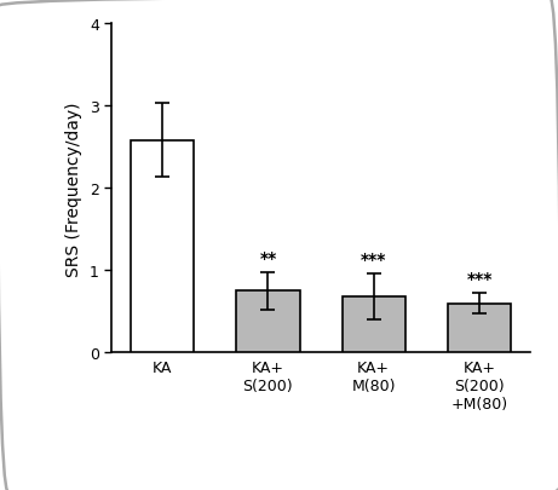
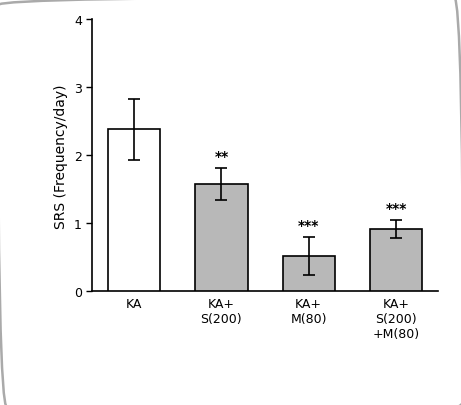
KA: 2.58 -> 2.38
KA+ S(200): 0.75 -> 1.58
KA+ M(80): 0.68 -> 0.52
KA+ S(200) +M(80): 0.60 -> 0.92
